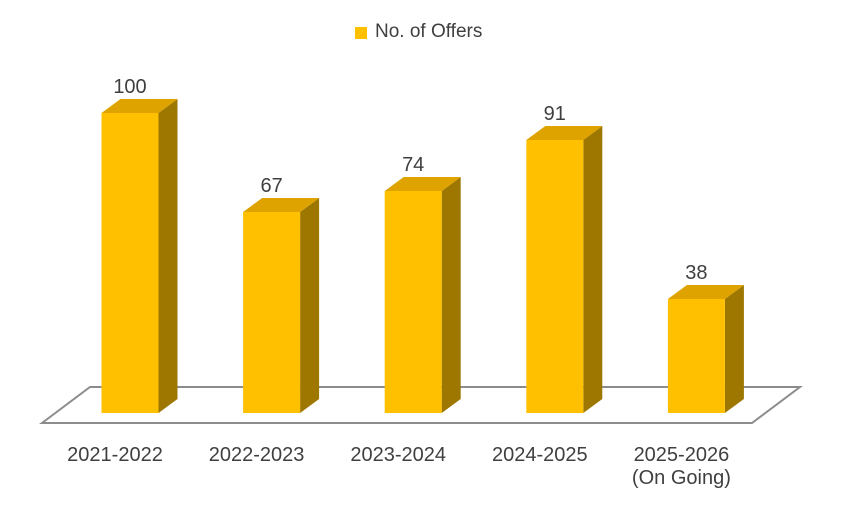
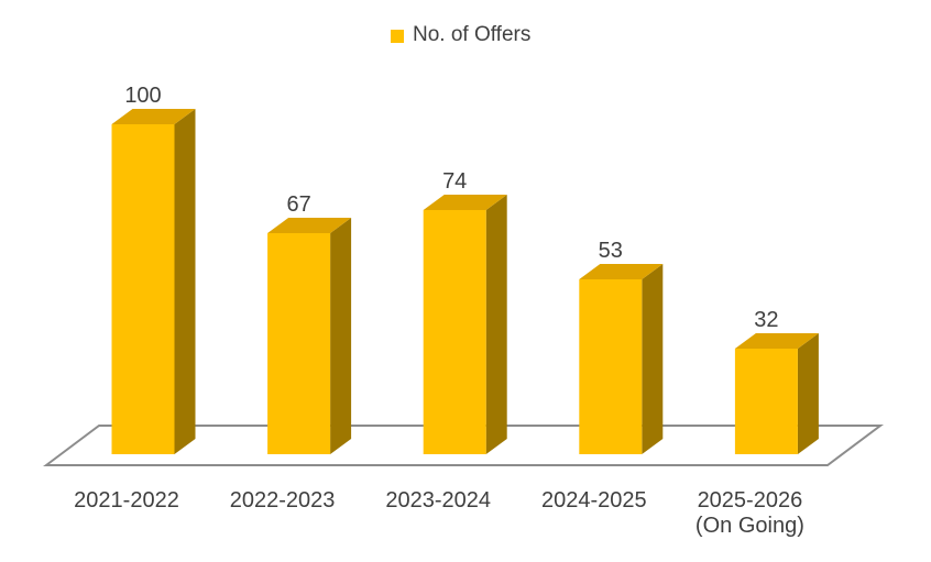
2024-2025: 91 -> 53
2025-2026 (On Going): 38 -> 32
